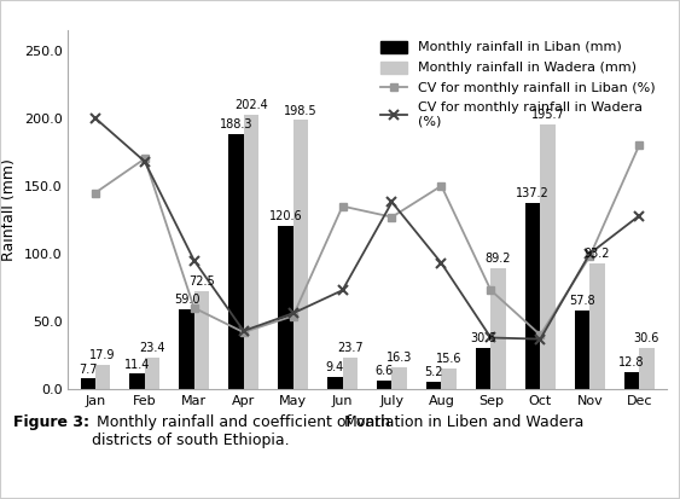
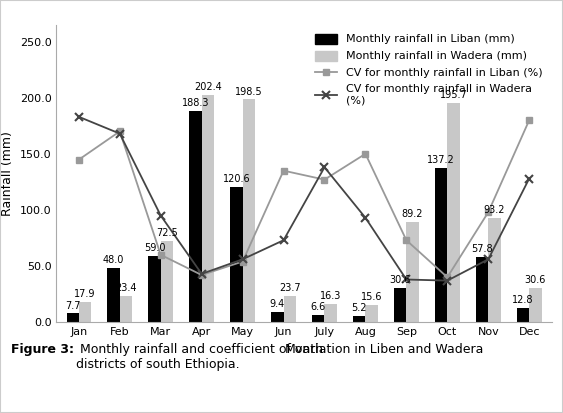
CV for monthly rainfall in Wadera (%)/Jan: 200 -> 183
Monthly rainfall in Liban (mm)/Feb: 11.4 -> 48.0
CV for monthly rainfall in Wadera (%)/Nov: 100 -> 56
